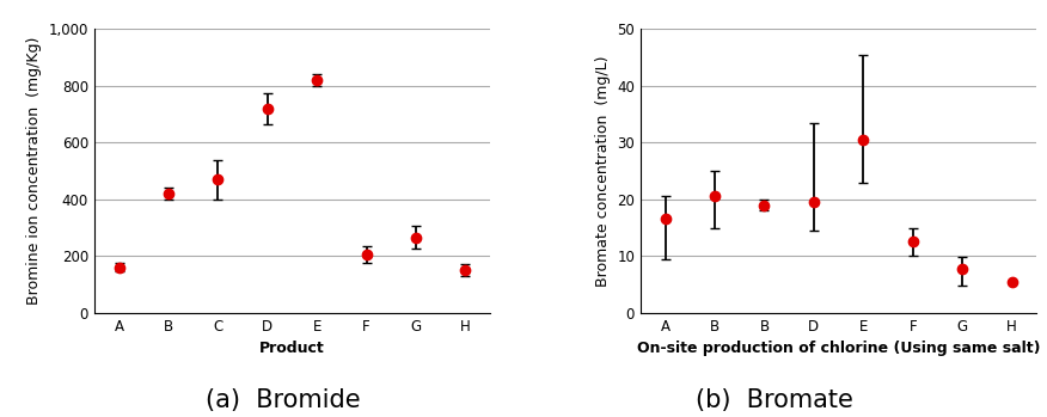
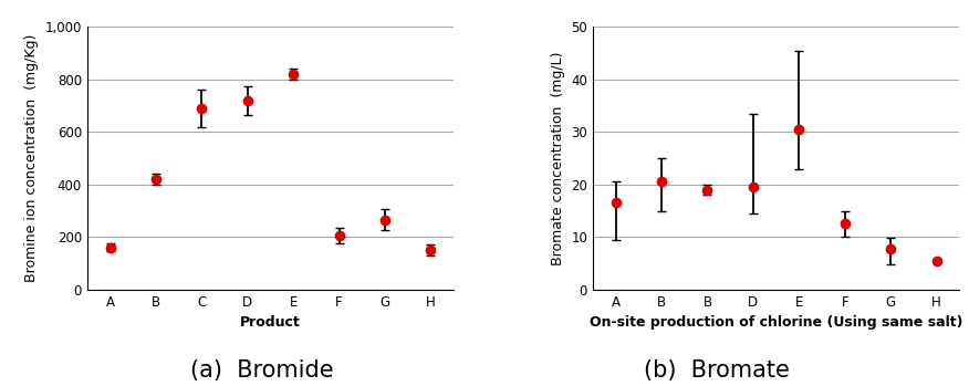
C: 470 -> 690
